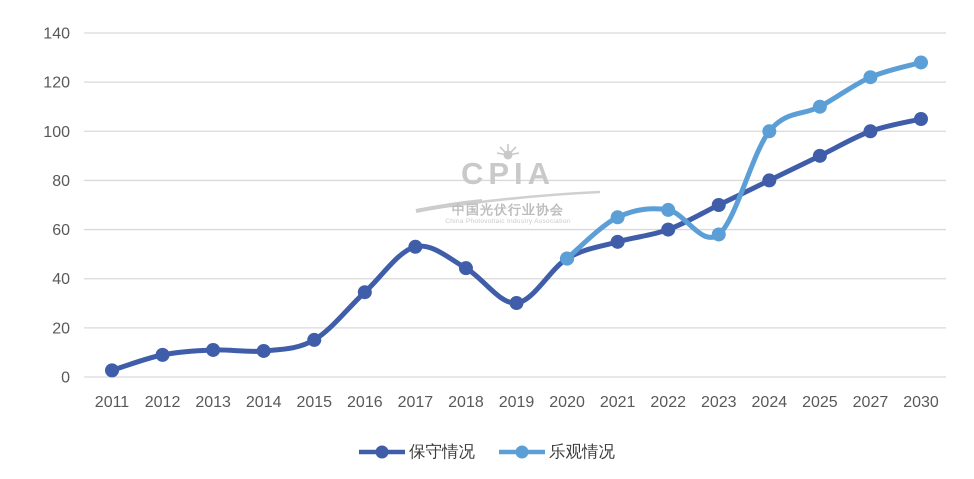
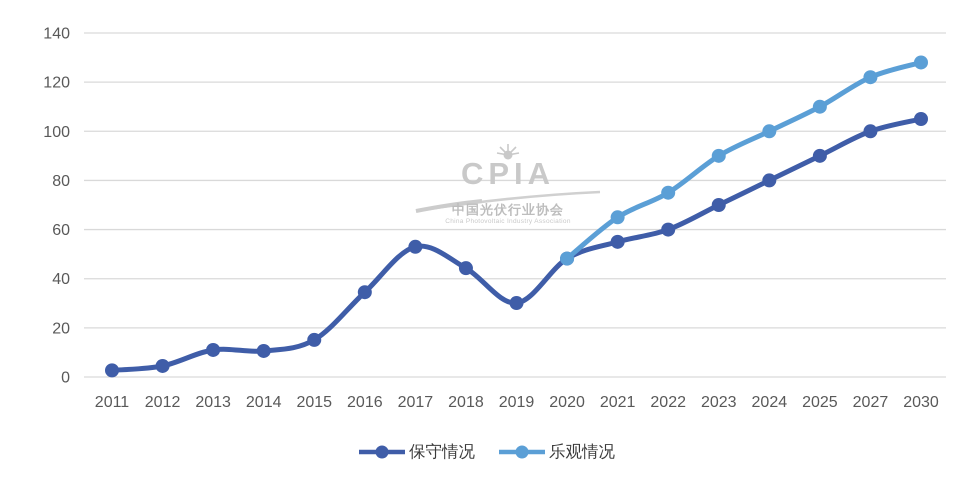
保守情况/2012: 9 -> 4
乐观情况/2022: 68 -> 75
乐观情况/2023: 58 -> 90
